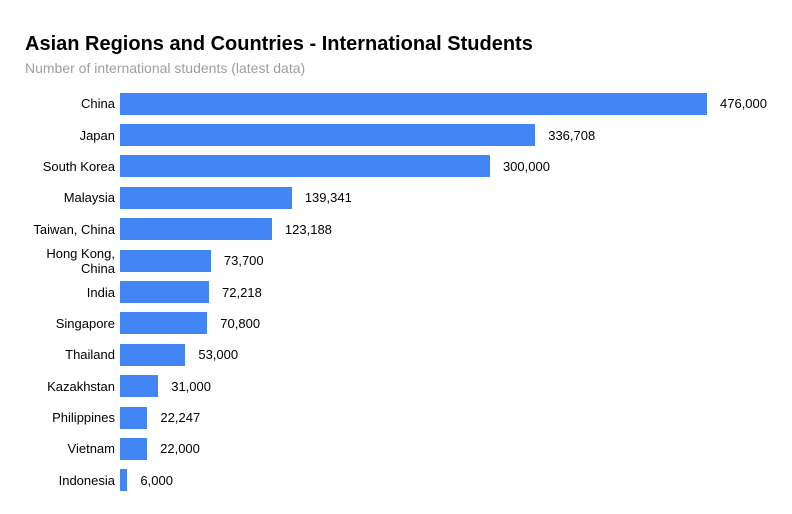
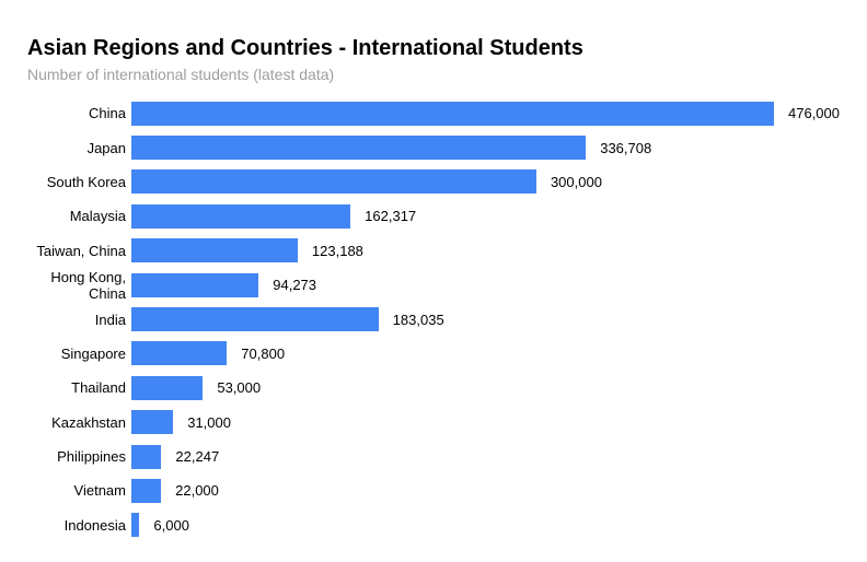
Malaysia: 139,341 -> 162,317
Hong Kong, China: 73,700 -> 94,273
India: 72,218 -> 183,035
